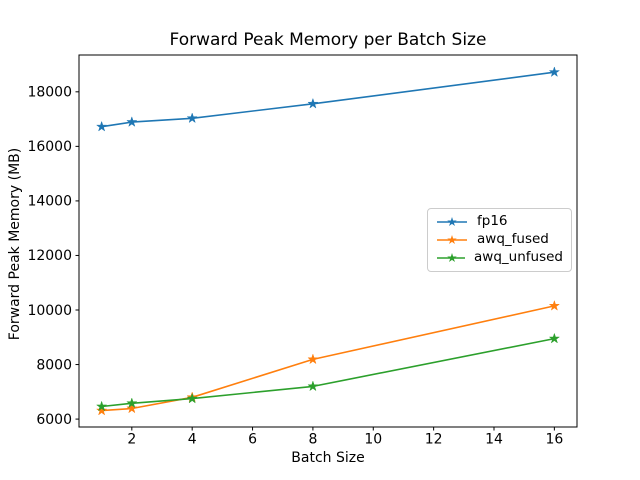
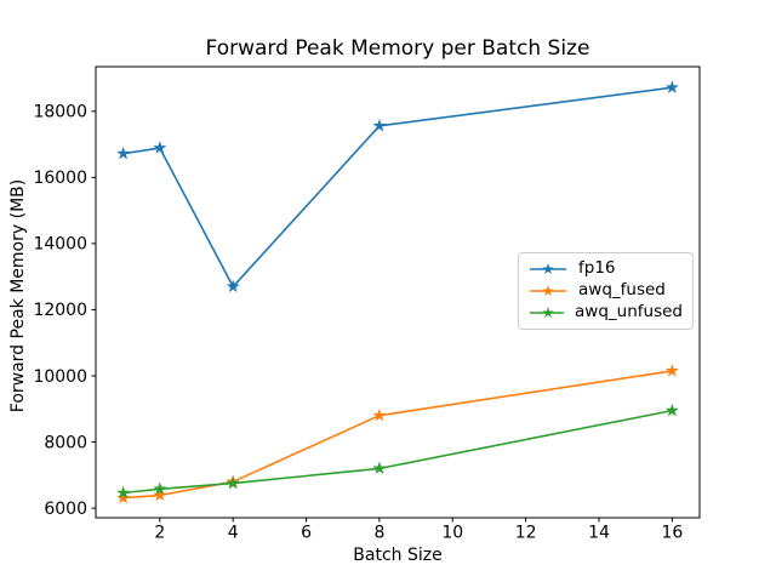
fp16/4: 17000 -> 12700
awq_fused/8: 8200 -> 8800
